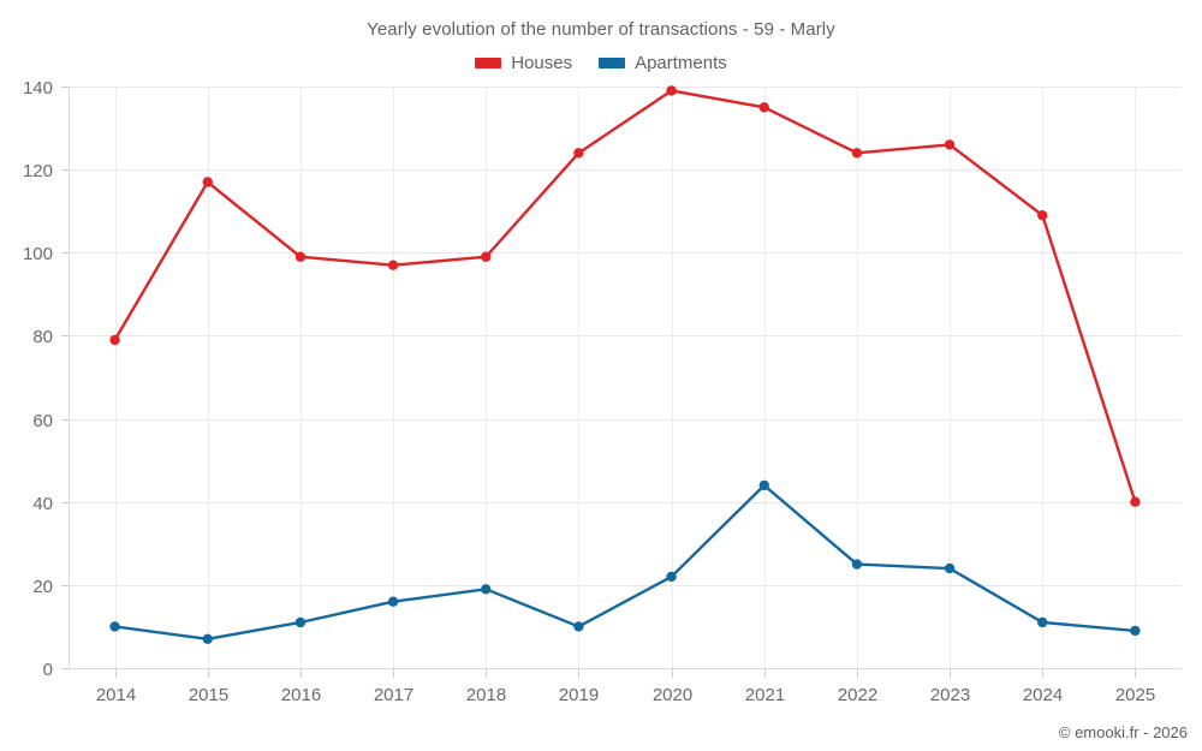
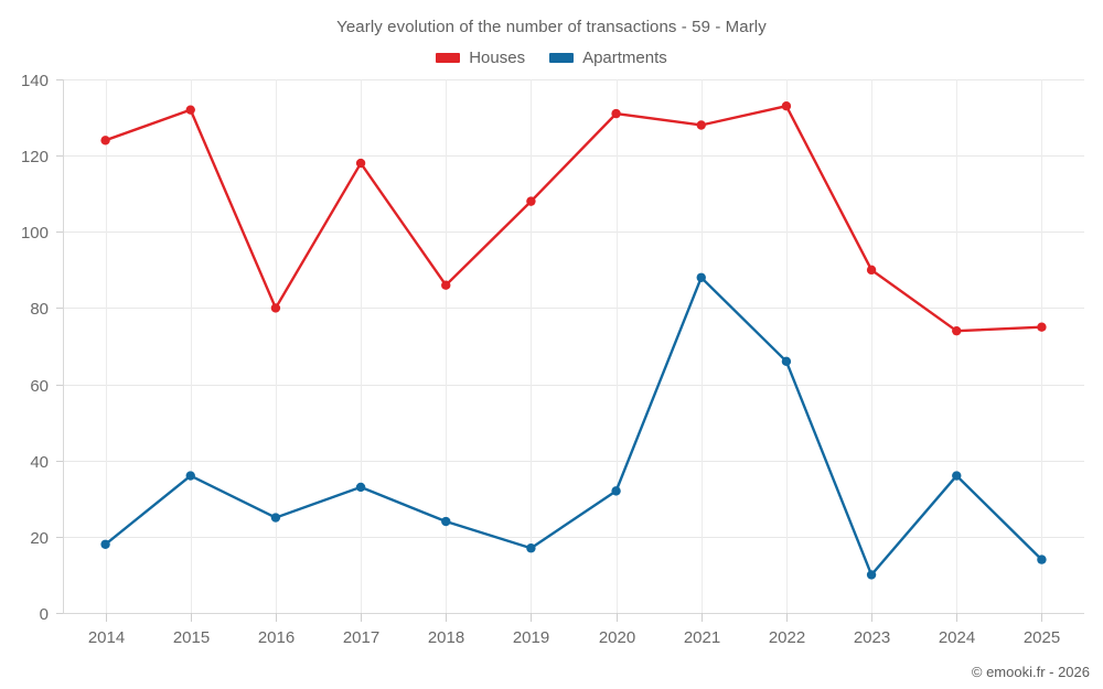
Houses/2014: 79 -> 124
Apartments/2014: 10 -> 18
Houses/2015: 117 -> 132
Apartments/2015: 7 -> 36
Houses/2016: 99 -> 80
Apartments/2016: 11 -> 25
Houses/2017: 97 -> 118
Apartments/2017: 16 -> 33
Houses/2018: 99 -> 86
Apartments/2018: 19 -> 24
Houses/2019: 124 -> 108
Apartments/2019: 10 -> 17
Houses/2020: 139 -> 131
Apartments/2020: 22 -> 32
Houses/2021: 135 -> 128
Apartments/2021: 44 -> 88
Houses/2022: 124 -> 133
Apartments/2022: 25 -> 66
Houses/2023: 126 -> 90
Apartments/2023: 24 -> 10
Houses/2024: 109 -> 74
Apartments/2024: 11 -> 36
Houses/2025: 40 -> 75
Apartments/2025: 9 -> 14
